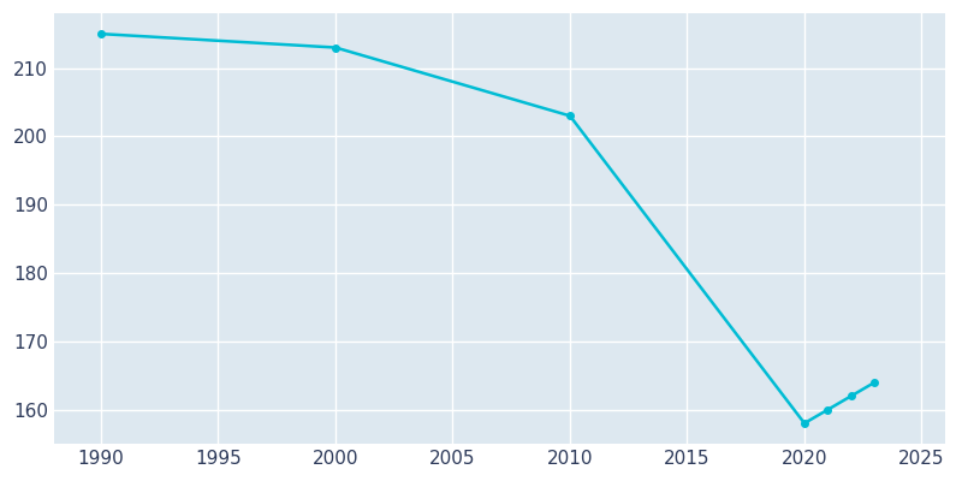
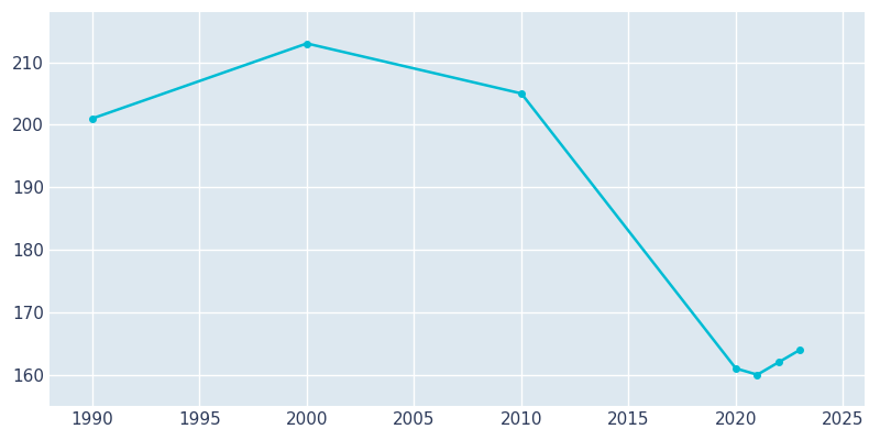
1990: 215 -> 201
2010: 203 -> 205
2020: 158 -> 161
